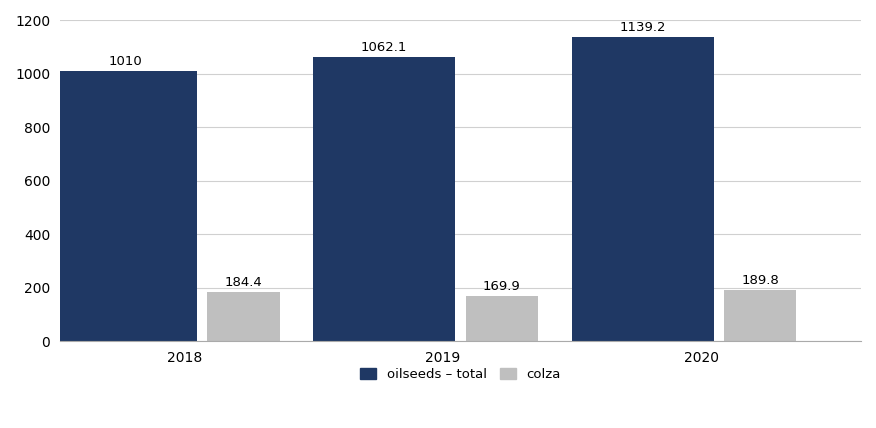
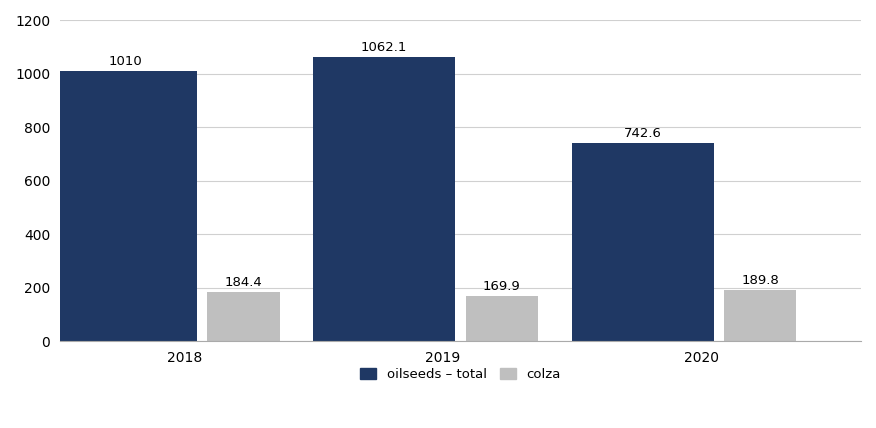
oilseeds – total/2020: 1139.2 -> 742.6
